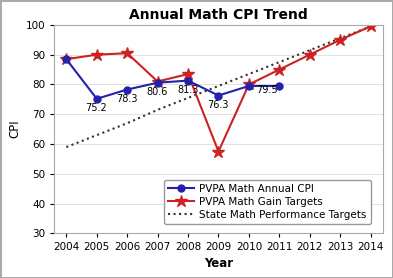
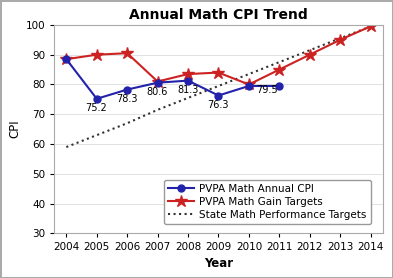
PVPA Math Gain Targets/2009: 57.5 -> 84.0
